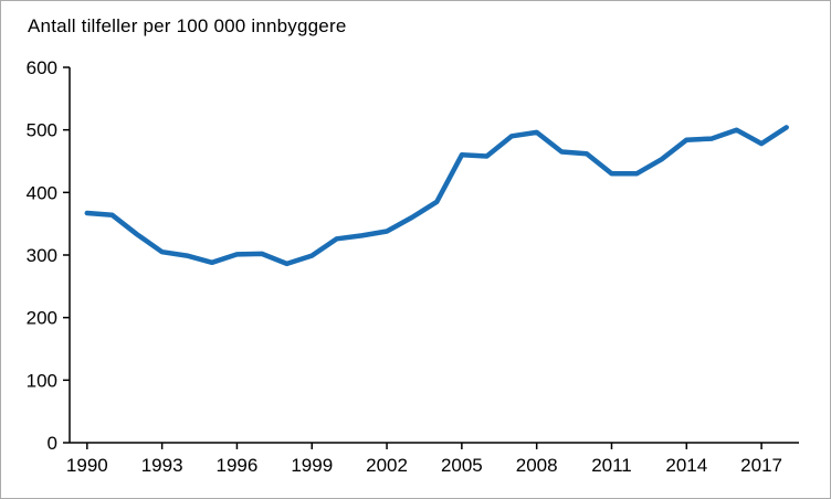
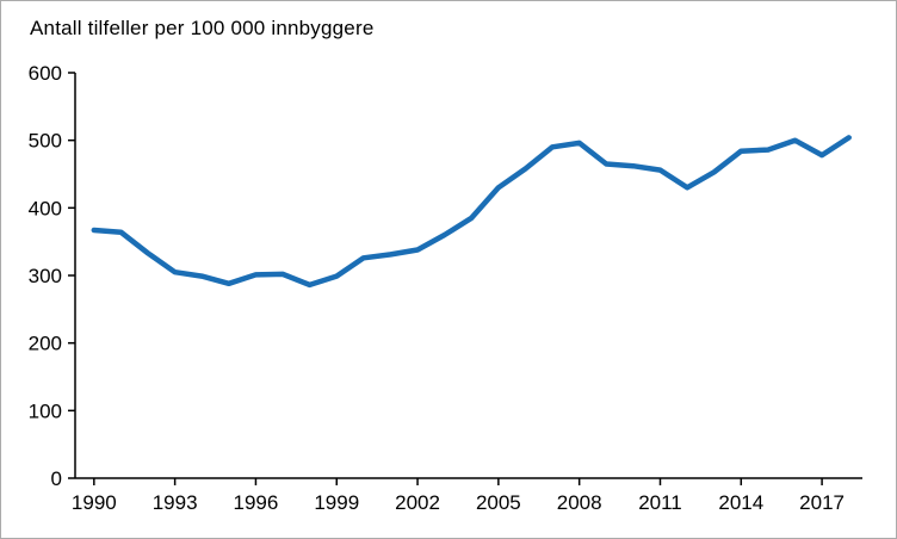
2005: 460 -> 430
2011: 430 -> 460
